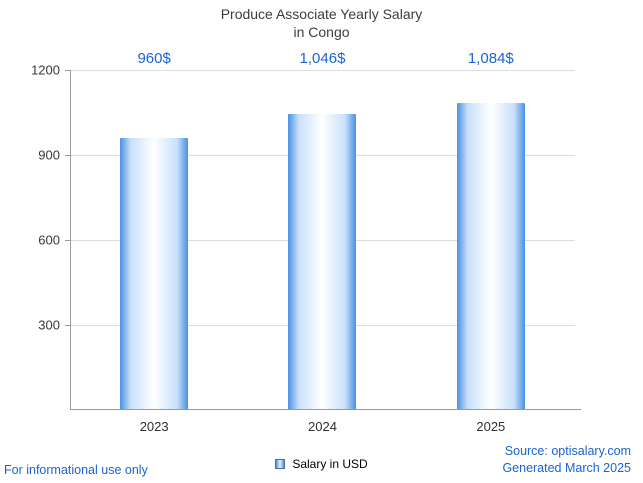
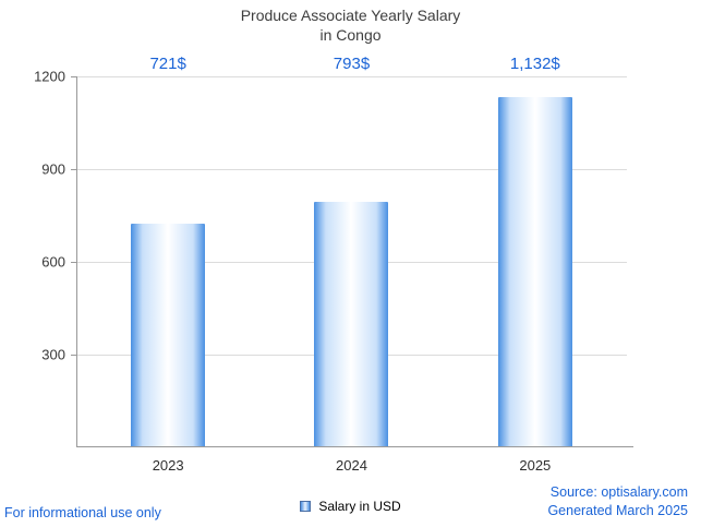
2023: 960 -> 721
2024: 1,046 -> 793
2025: 1,084 -> 1,132
